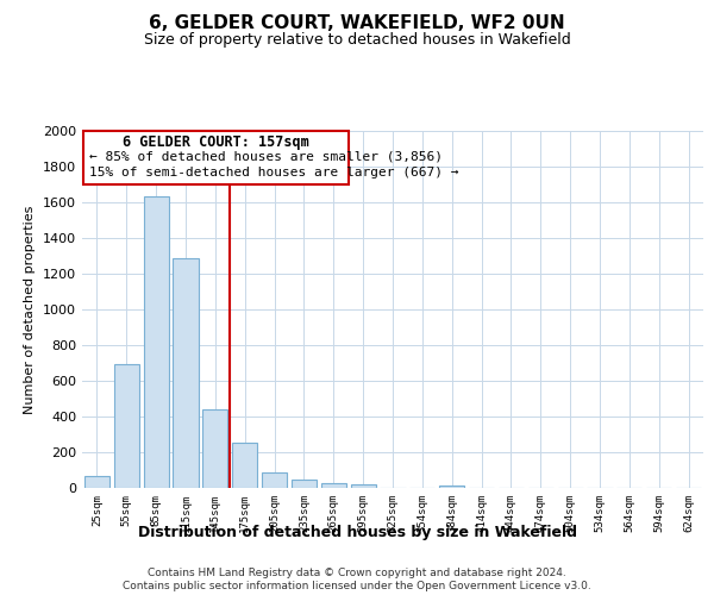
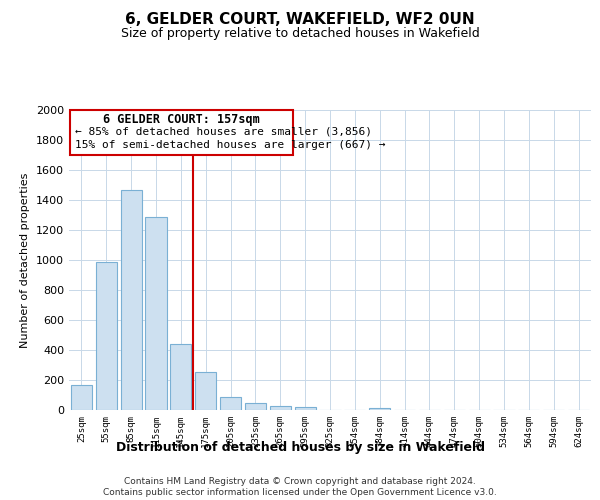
25sqm: 70 -> 170
55sqm: 700 -> 990
85sqm: 1640 -> 1470
